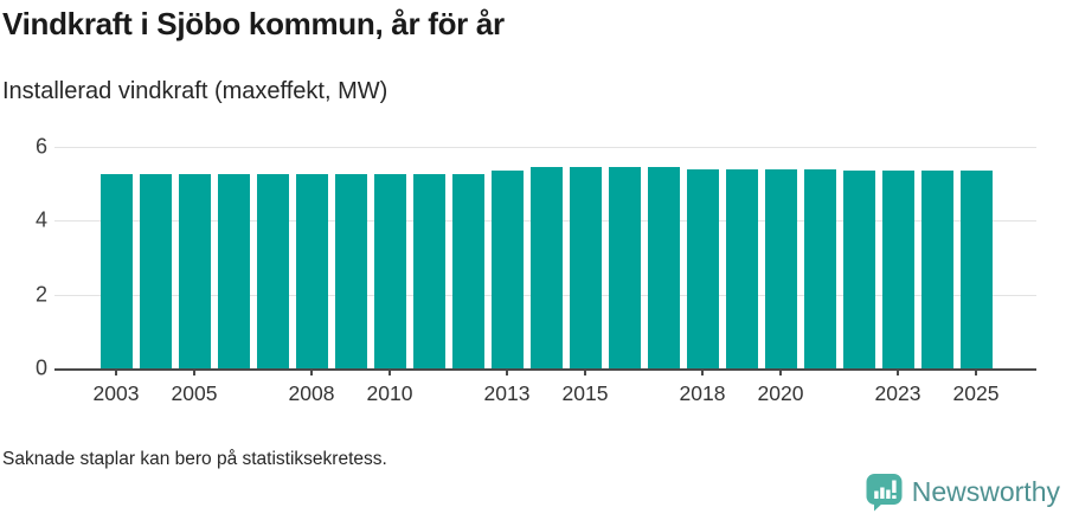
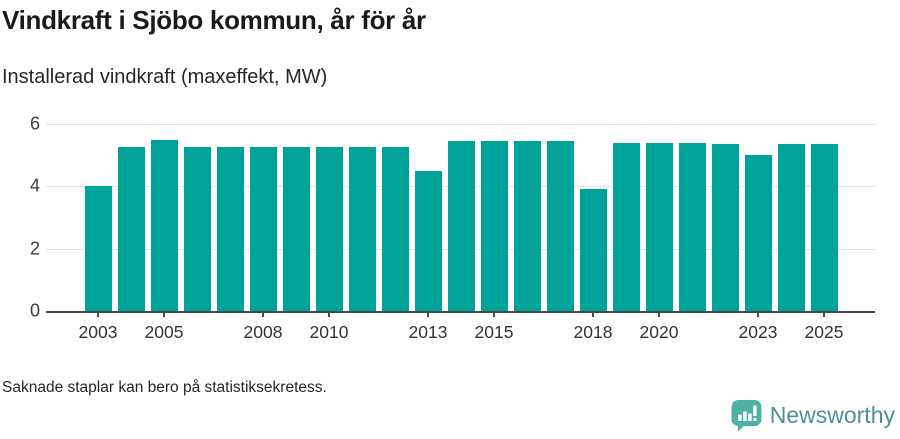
2003: 5.2 -> 4.0
2005: 5.2 -> 5.5
2013: 5.3 -> 4.5
2018: 5.4 -> 3.9
2023: 5.3 -> 5.0
